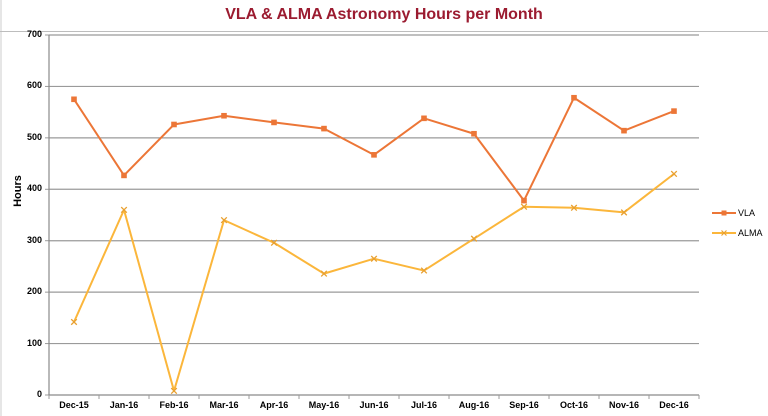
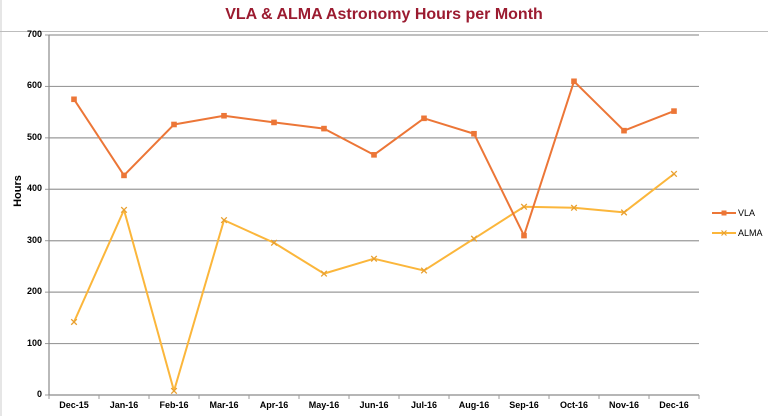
VLA/Sep-16: 380 -> 310
VLA/Oct-16: 580 -> 610
